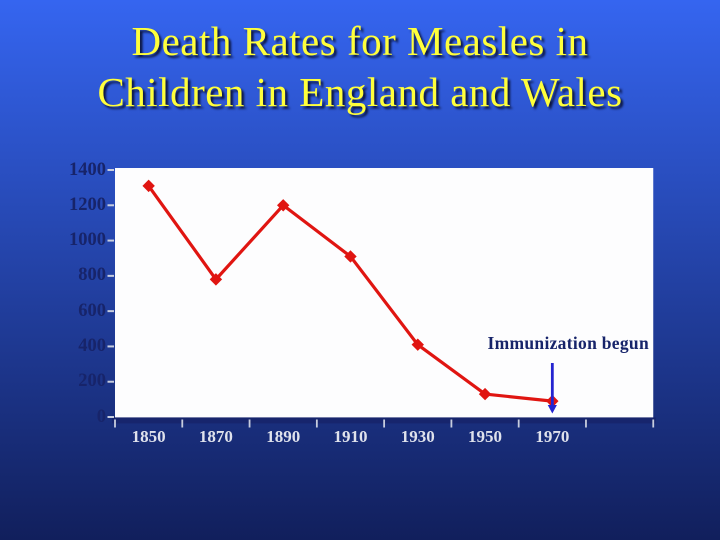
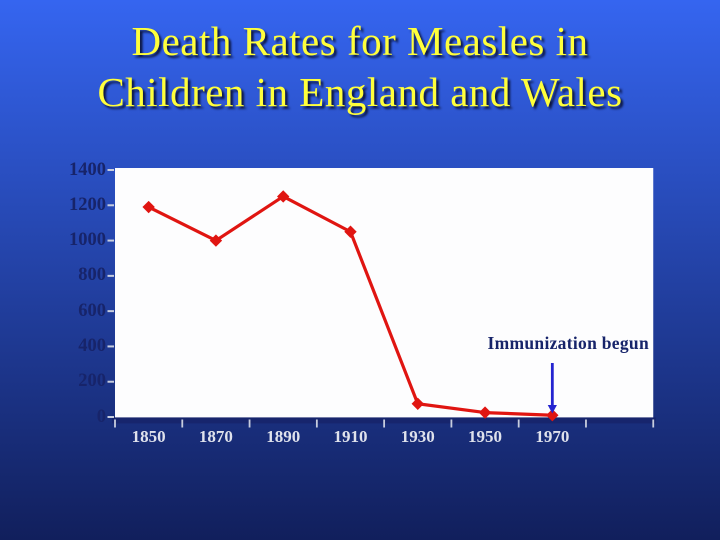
1850: 1310 -> 1190
1870: 780 -> 1000
1890: 1200 -> 1250
1910: 910 -> 1050
1930: 410 -> 80
1950: 130 -> 20
1970: 90 -> 10
